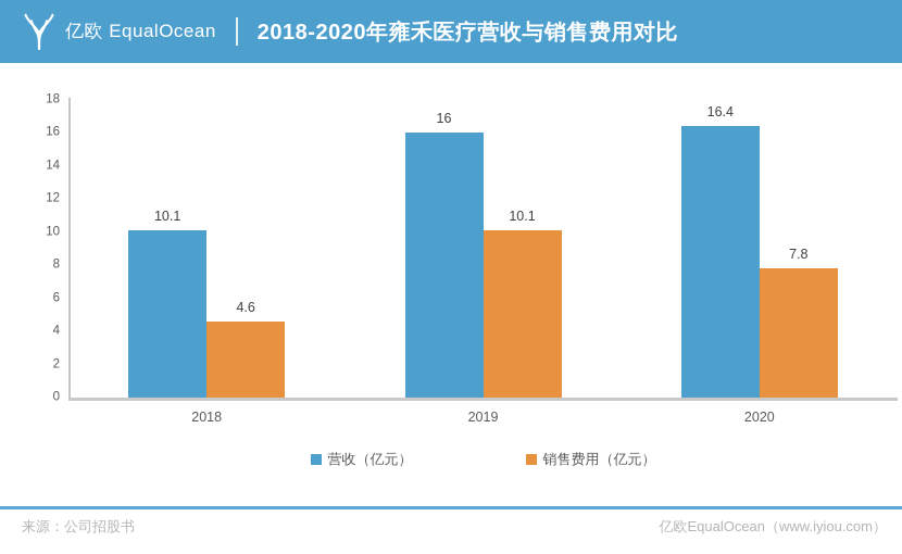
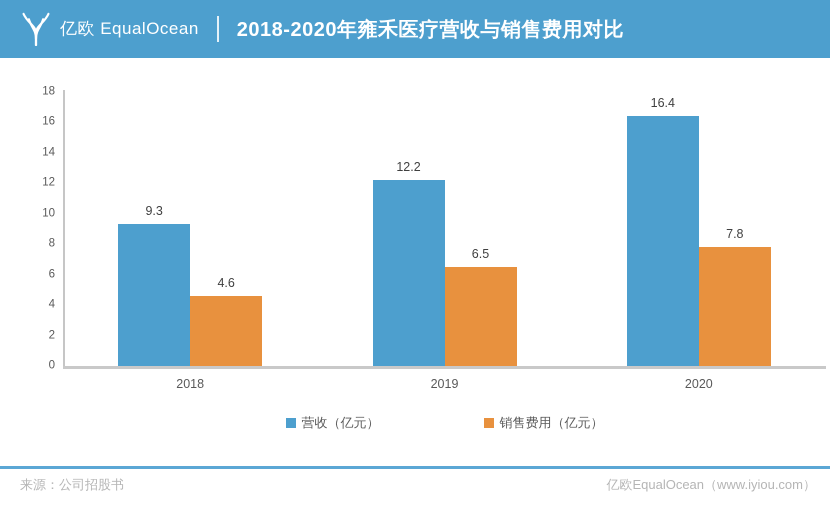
营收（亿元）/2018: 10.1 -> 9.3
营收（亿元）/2019: 16 -> 12.2
销售费用（亿元）/2019: 10.1 -> 6.5
